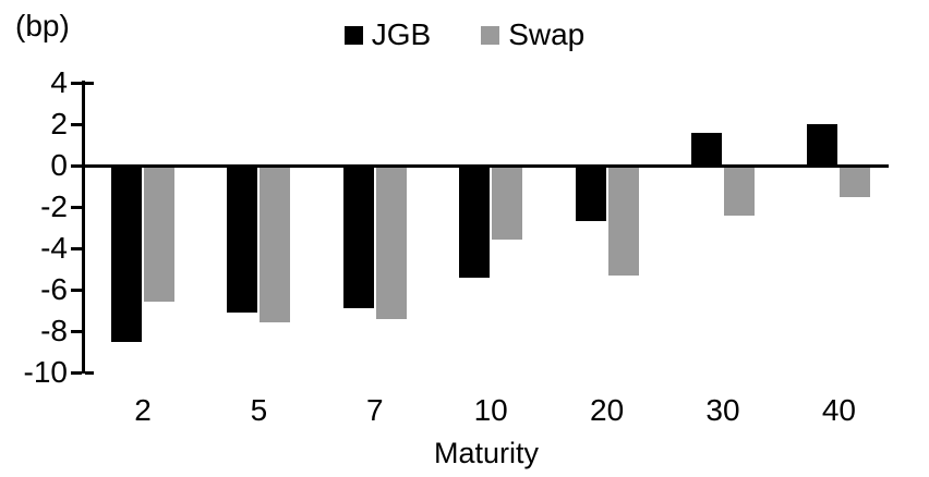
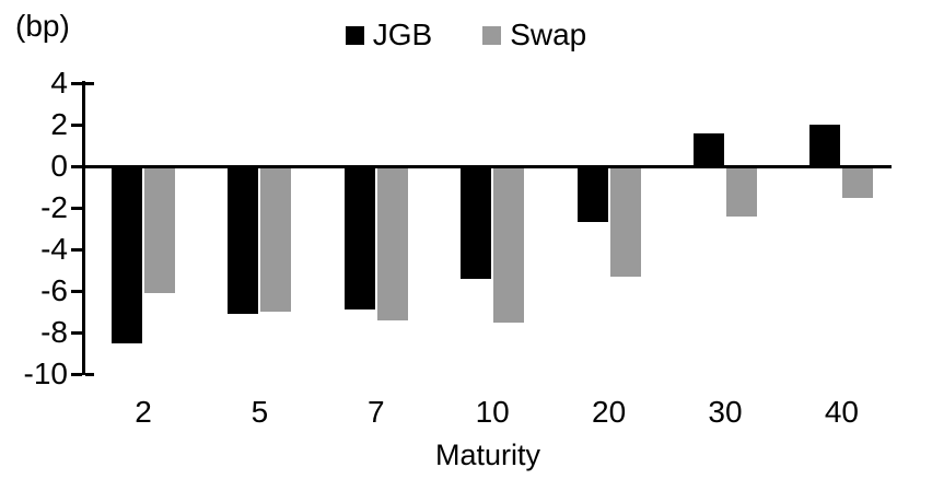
Swap/2: -6.6 -> -6.1
Swap/5: -7.6 -> -7.0
Swap/10: -3.6 -> -7.5
